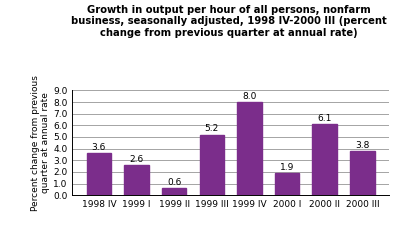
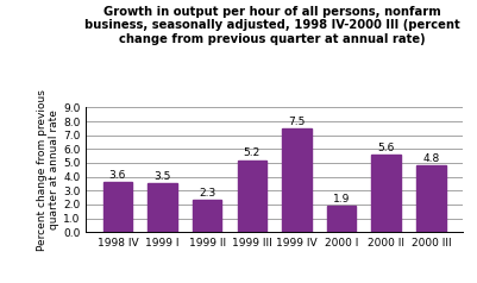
1999 I: 2.6 -> 3.5
1999 II: 0.6 -> 2.3
1999 IV: 8.0 -> 7.5
2000 II: 6.1 -> 5.6
2000 III: 3.8 -> 4.8
